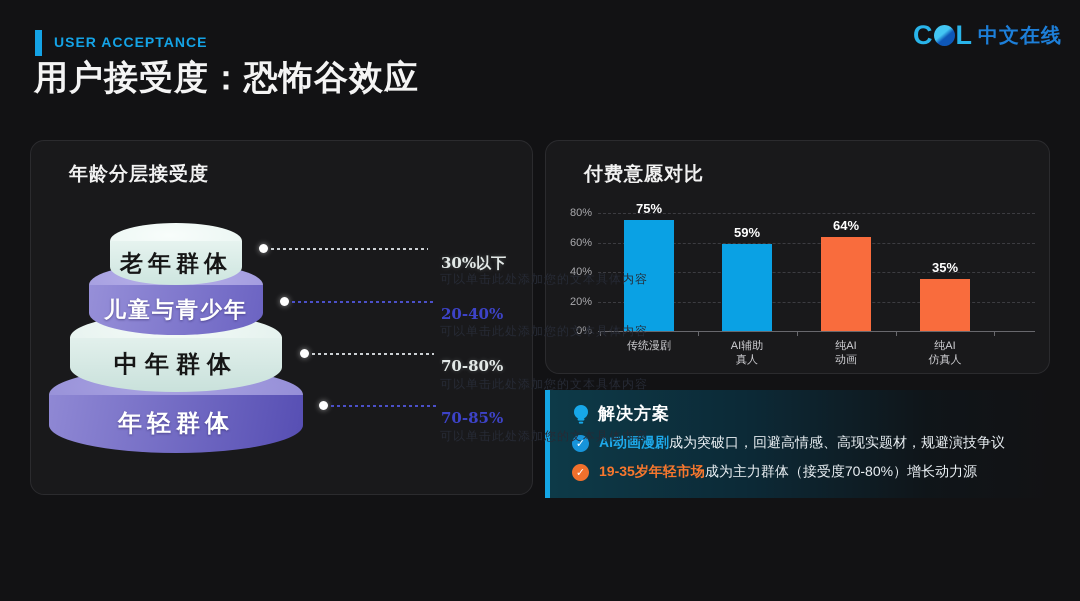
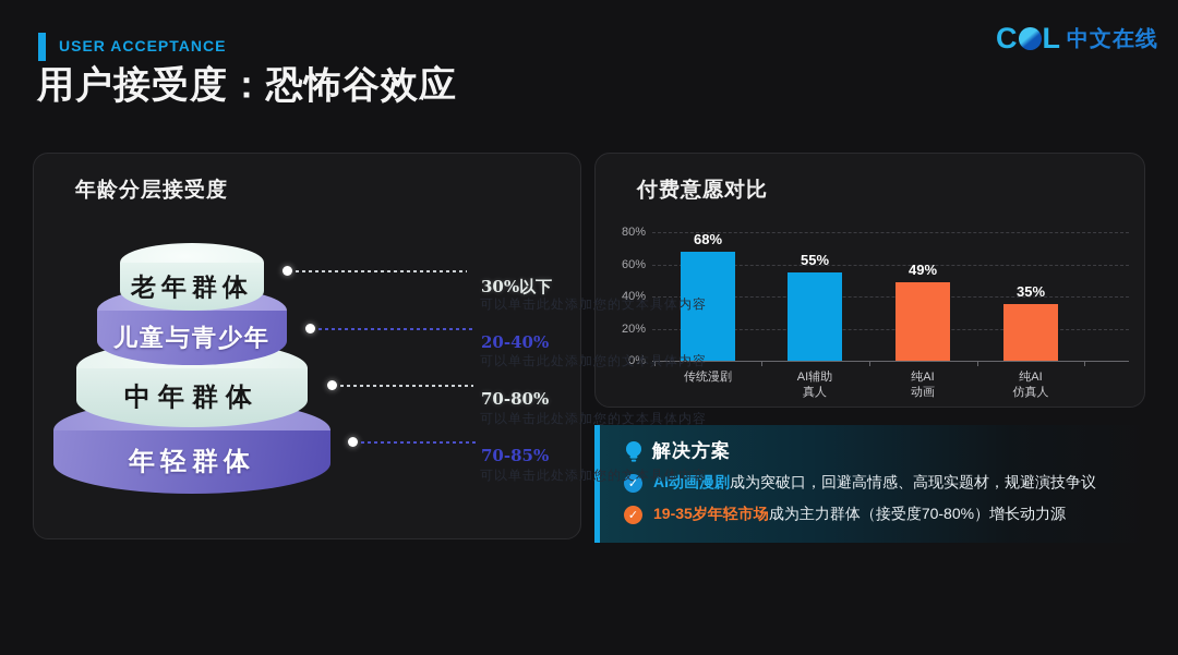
传统漫剧: 75% -> 68%
AI辅助 真人: 59% -> 55%
纯AI 动画: 64% -> 49%
